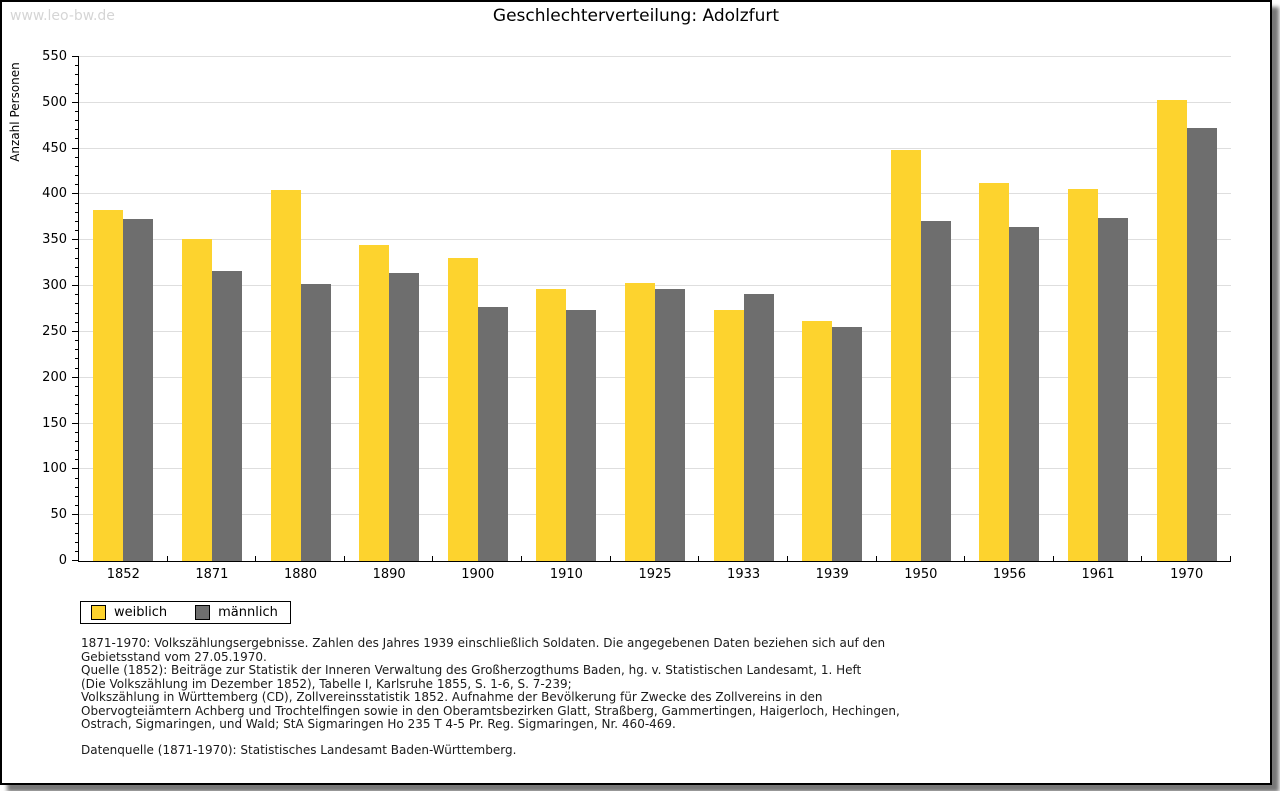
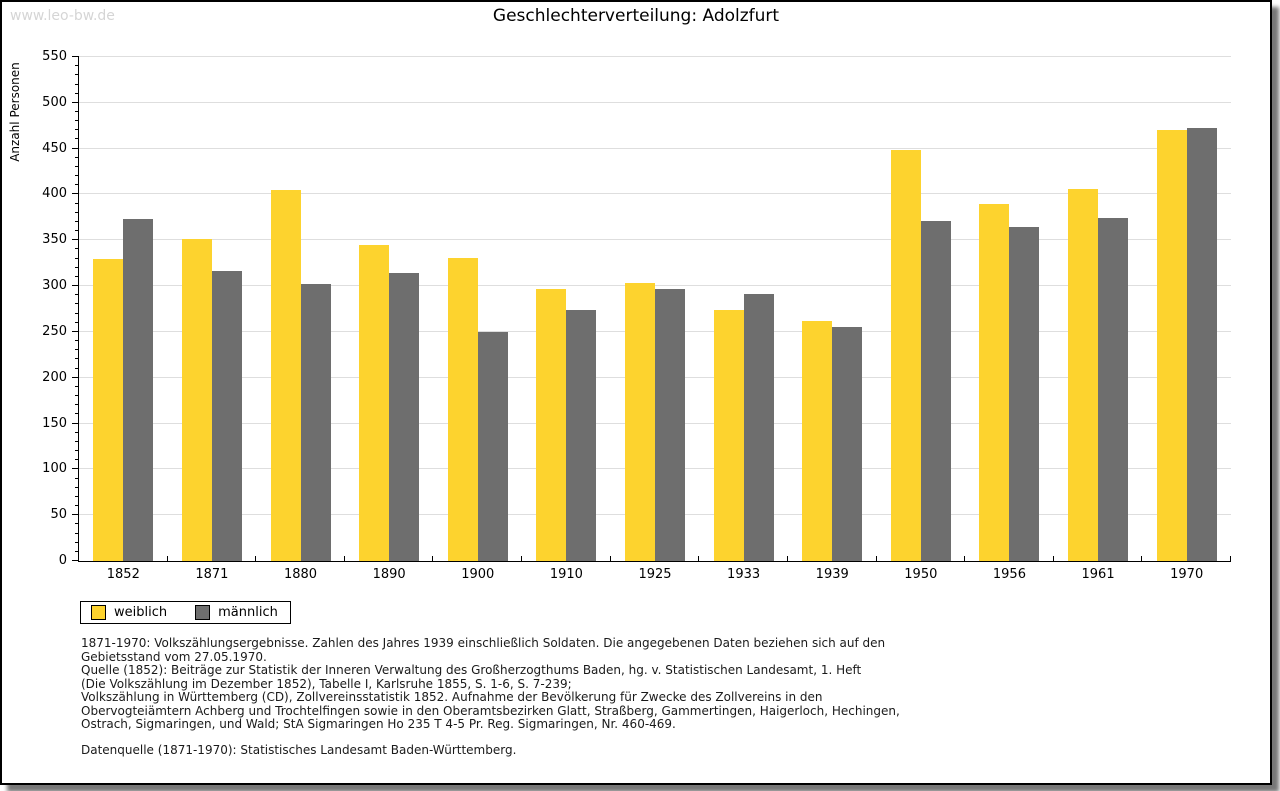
weiblich/1852: 380 -> 330
männlich/1900: 280 -> 250
weiblich/1956: 410 -> 390
weiblich/1970: 500 -> 470
